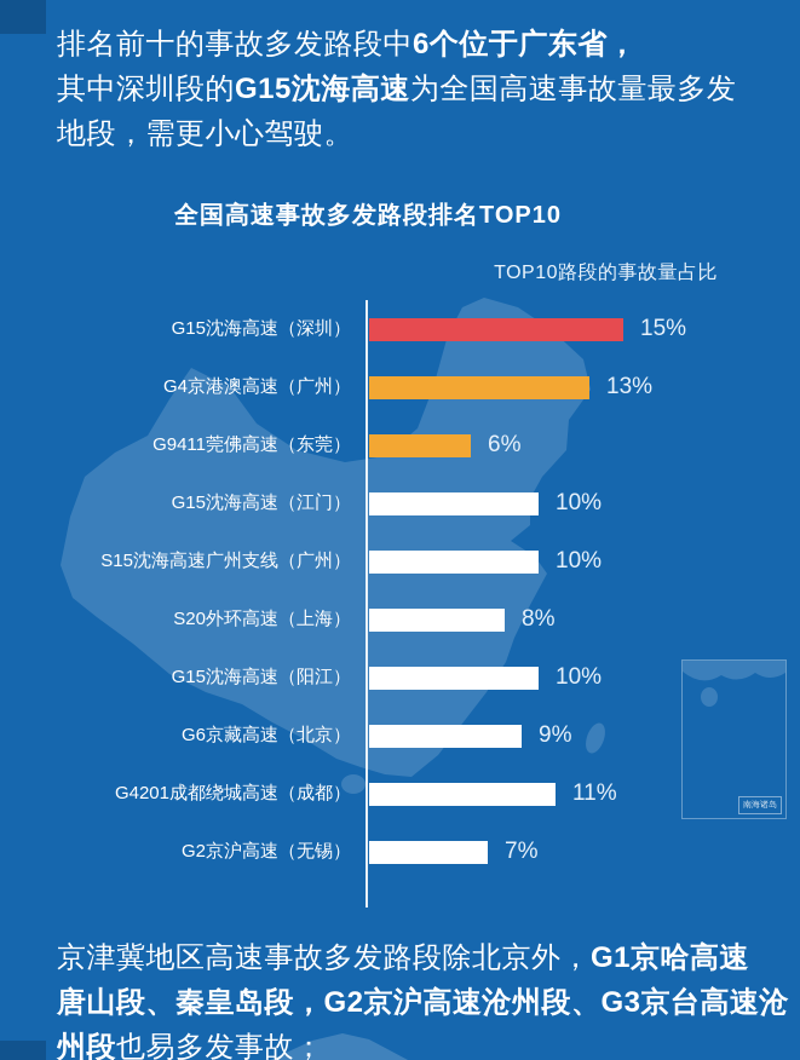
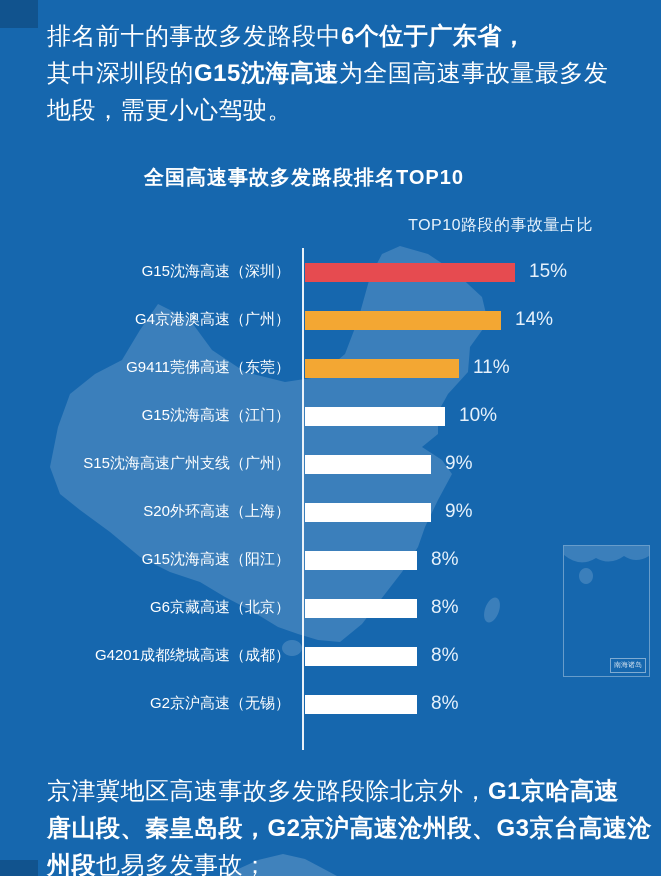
G4京港澳高速（广州）: 13% -> 14%
G9411莞佛高速（东莞）: 6% -> 11%
S15沈海高速广州支线（广州）: 10% -> 9%
S20外环高速（上海）: 8% -> 9%
G15沈海高速（阳江）: 10% -> 8%
G6京藏高速（北京）: 9% -> 8%
G4201成都绕城高速（成都）: 11% -> 8%
G2京沪高速（无锡）: 7% -> 8%
